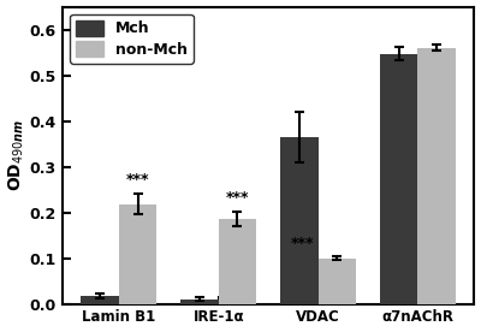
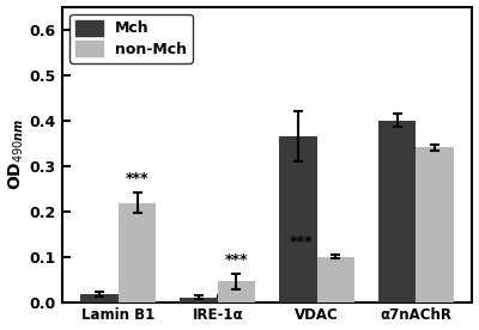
non-Mch/IRE-1α: 0.185 -> 0.045
Mch/α7nAChR: 0.547 -> 0.400
non-Mch/α7nAChR: 0.560 -> 0.340
